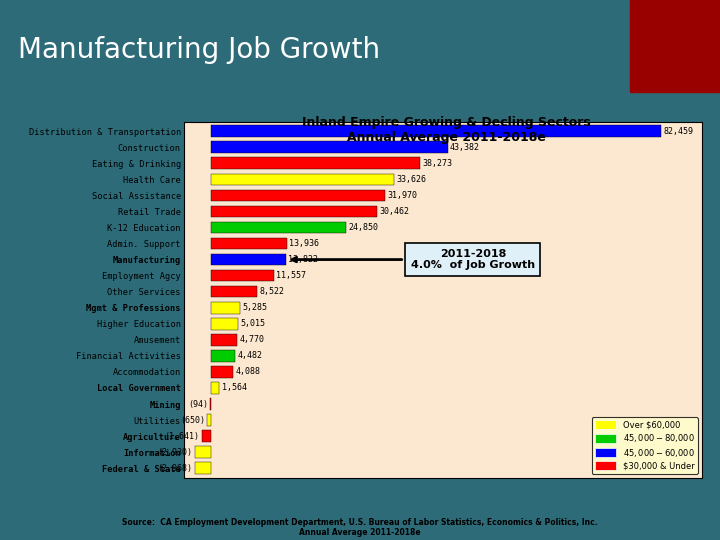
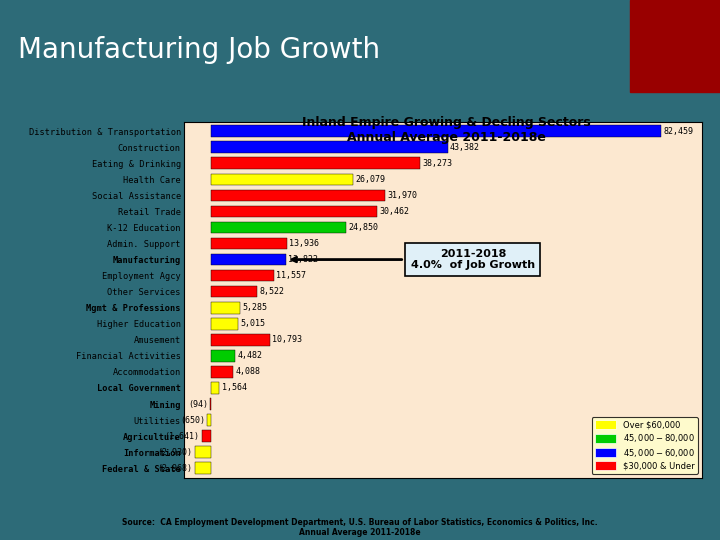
Health Care: 33,626 -> 26,079
Amusement: 4,770 -> 10,793
